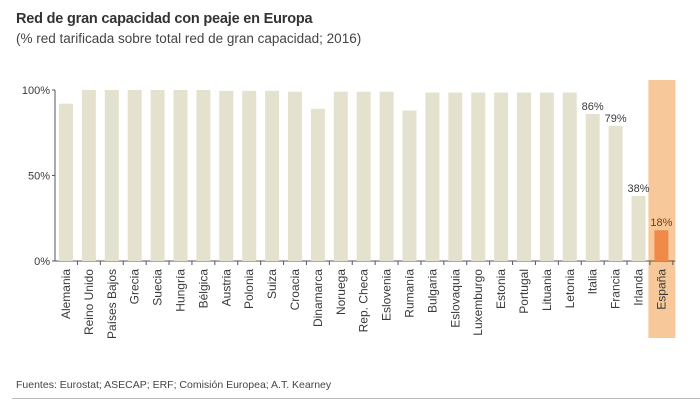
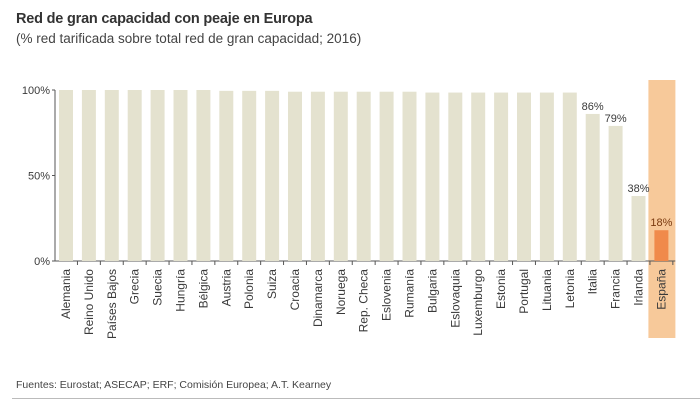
Alemania: 92% -> 100%
Dinamarca: 89% -> 99%
Rumanía: 88% -> 99%
